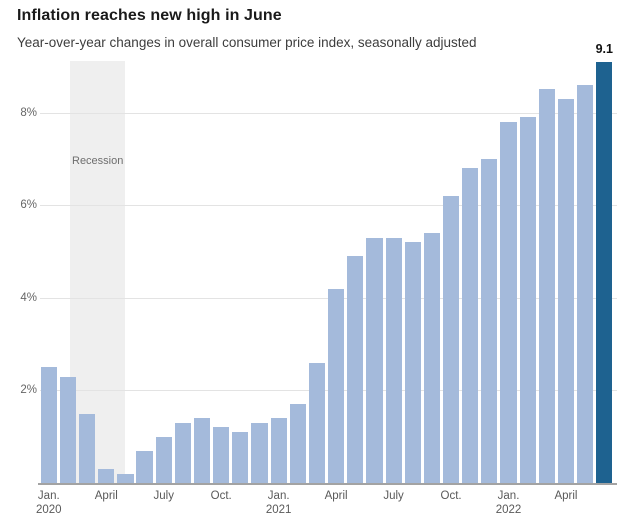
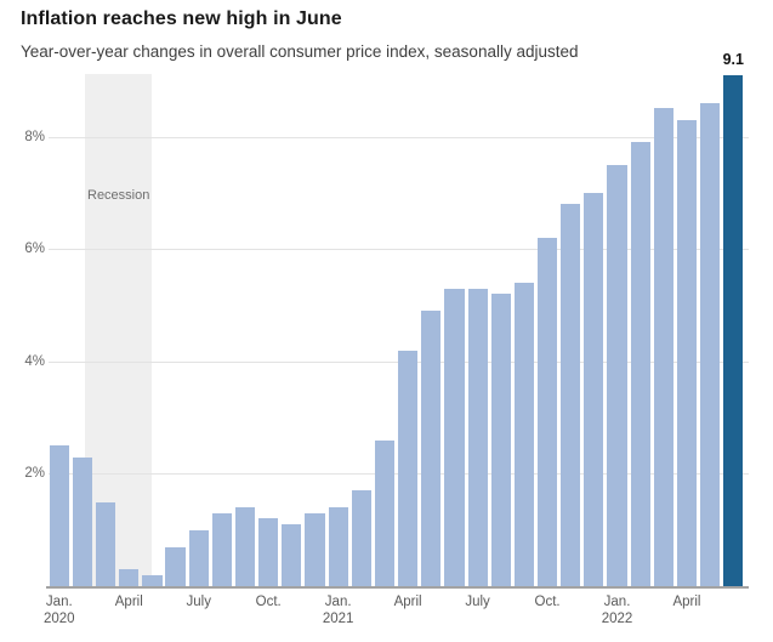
Jan. 2022: 7.8% -> 7.5%
